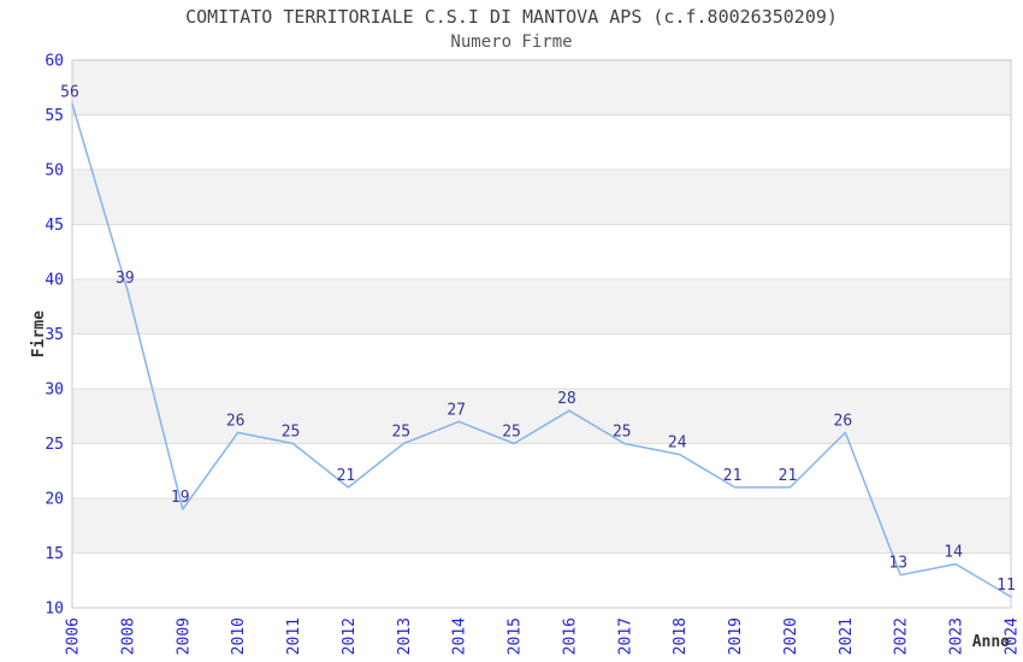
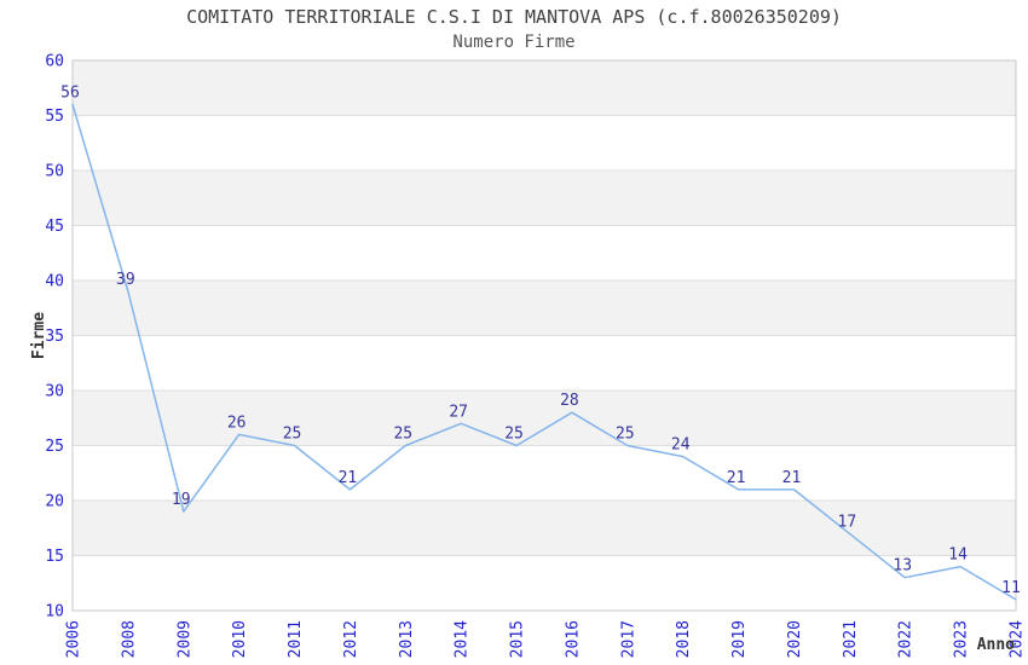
2021: 26 -> 17
